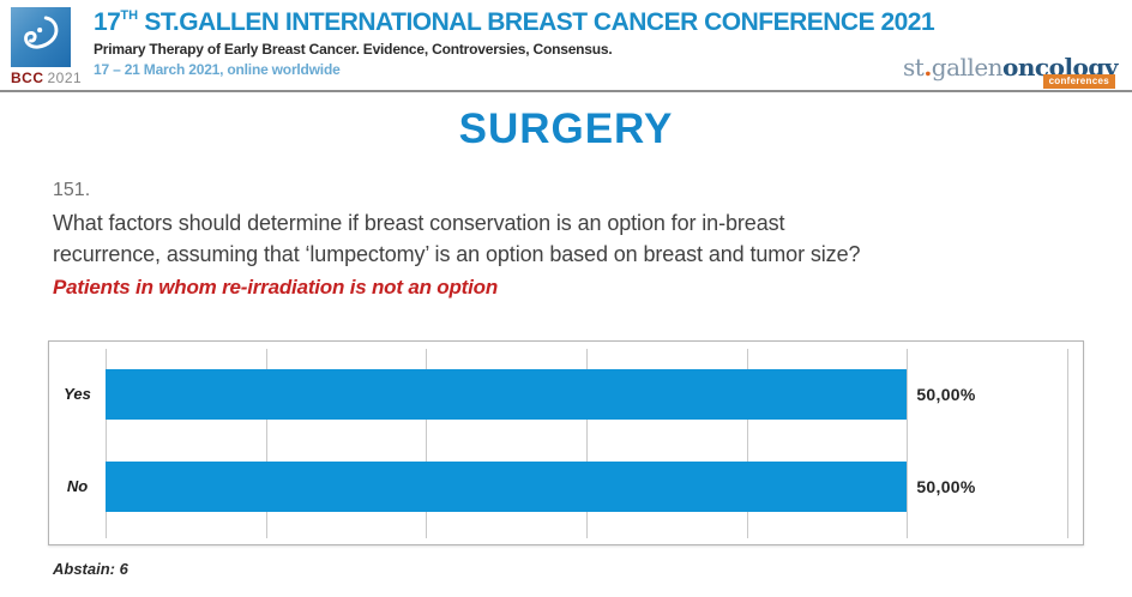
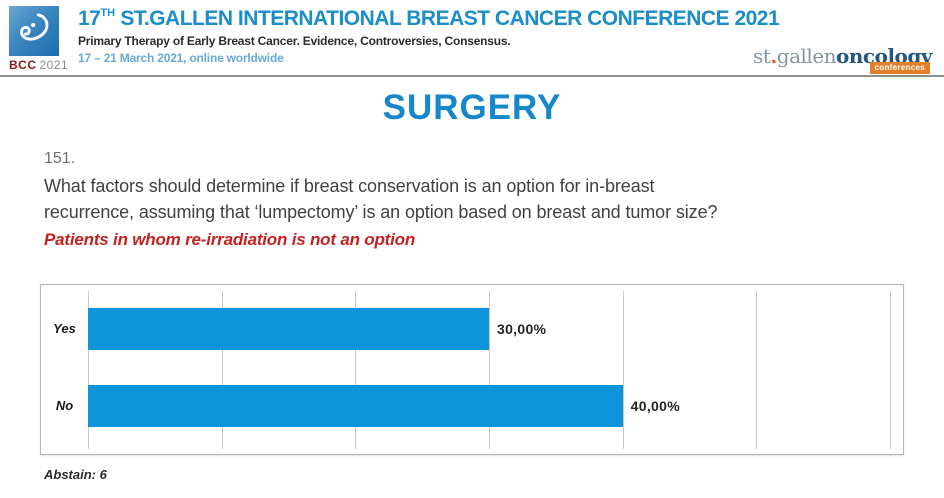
Yes: 50,00% -> 30,00%
No: 50,00% -> 40,00%
